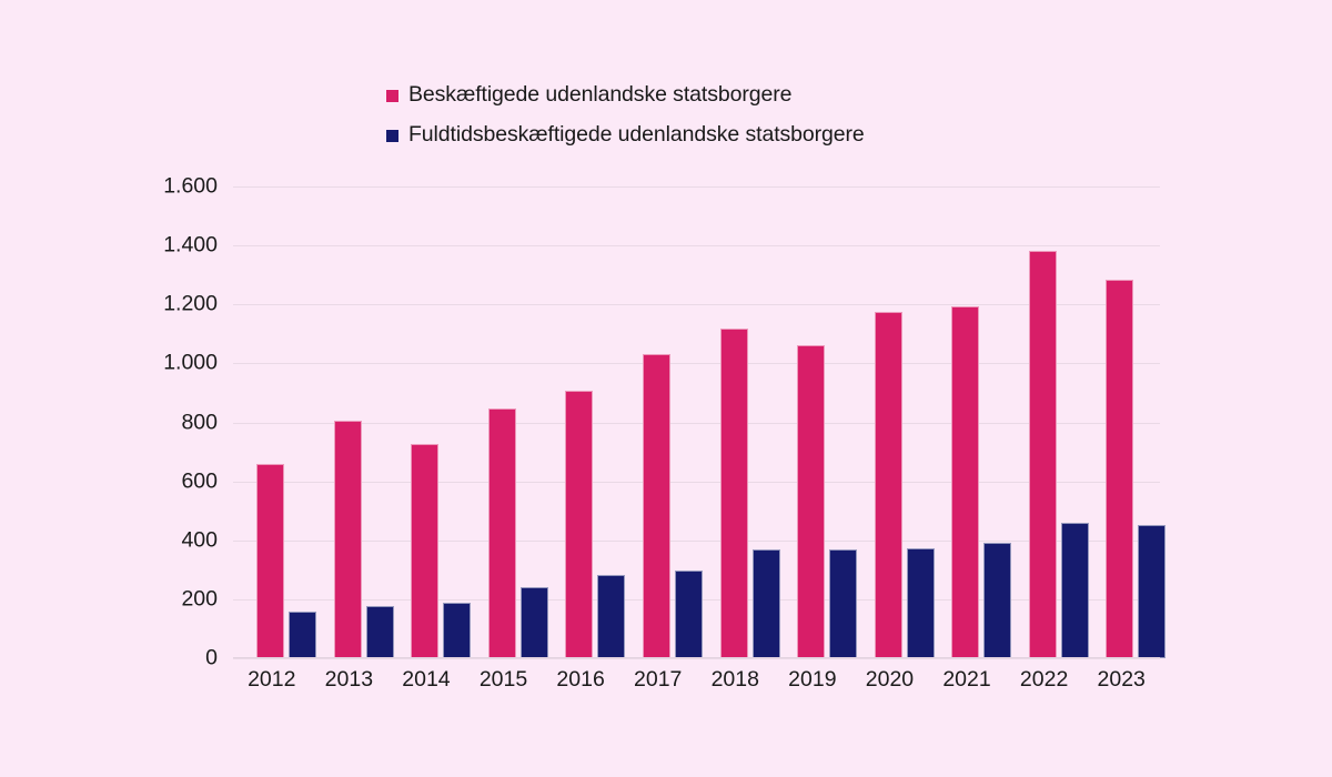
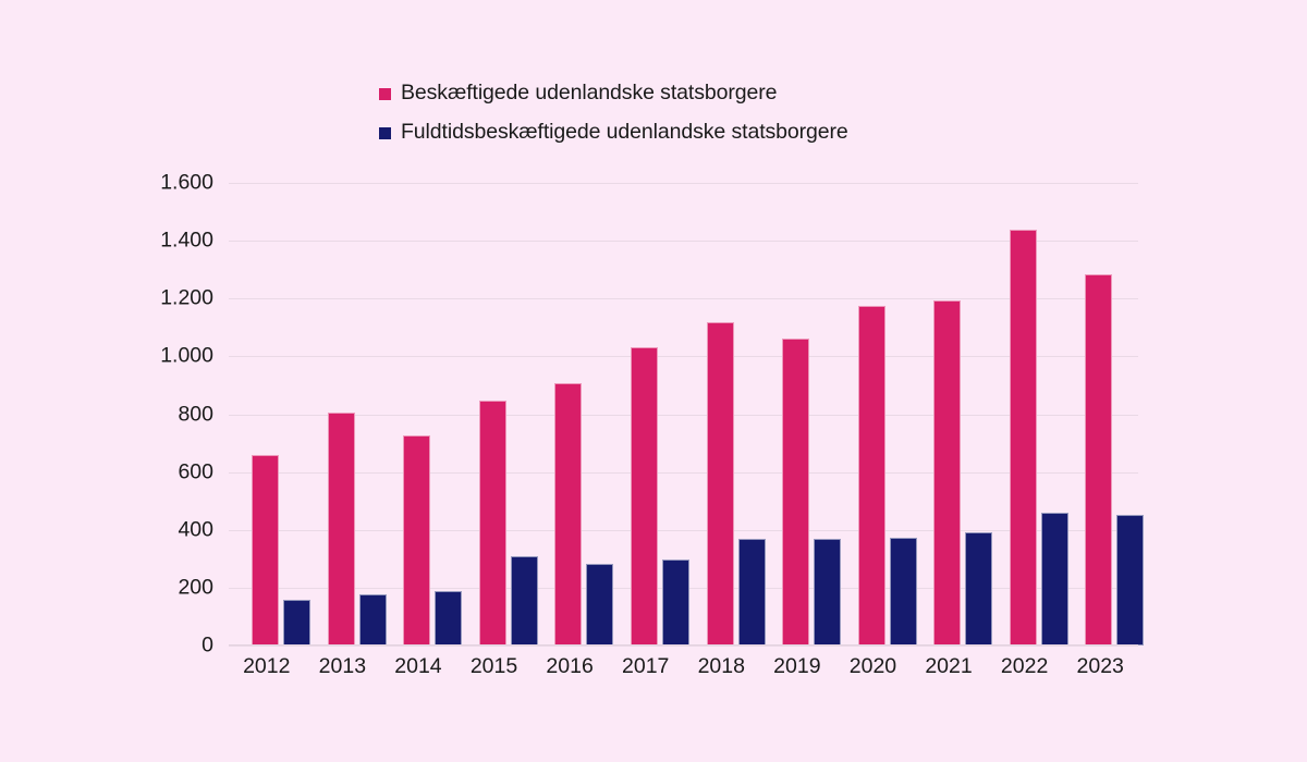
Fuldtidsbeskæftigede udenlandske statsborgere/2015: 240 -> 310
Beskæftigede udenlandske statsborgere/2022: 1380 -> 1440
